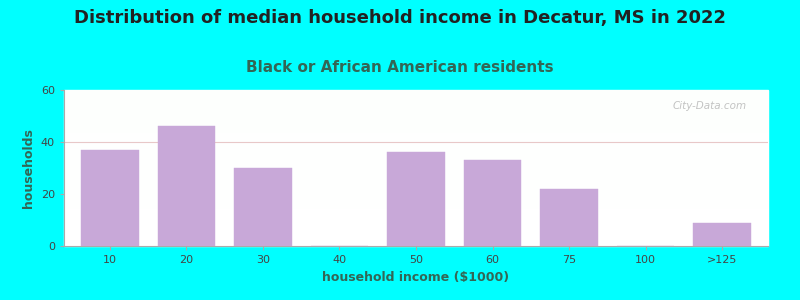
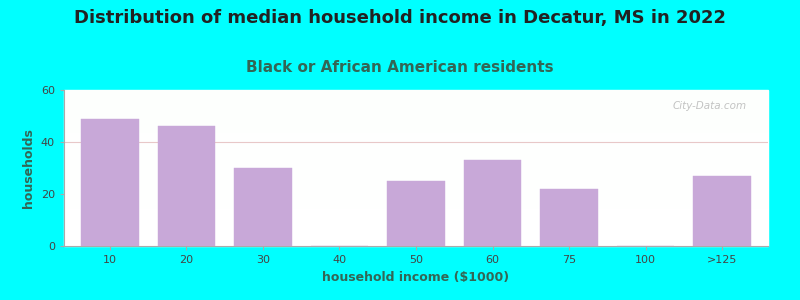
10: 37 -> 49
50: 36 -> 25
>125: 9 -> 27
